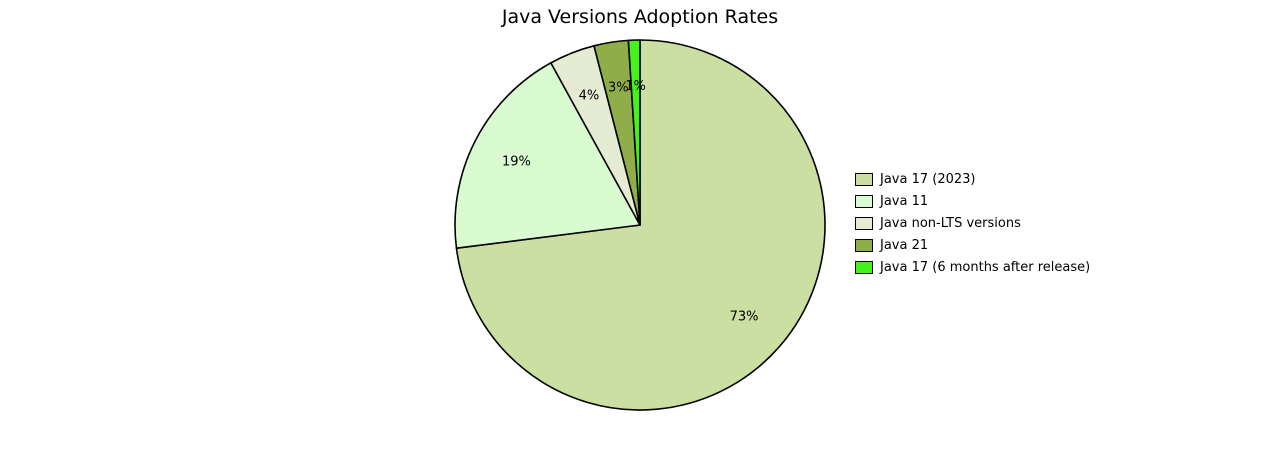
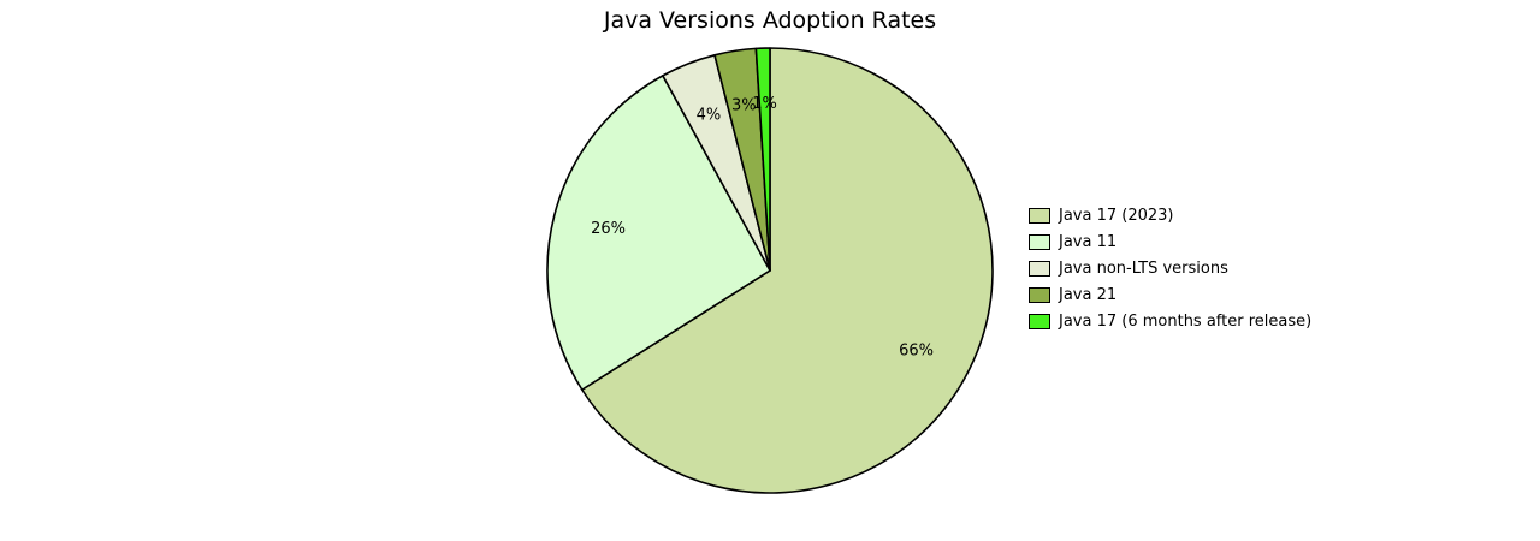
Java 17 (2023): 73% -> 66%
Java 11: 19% -> 26%
